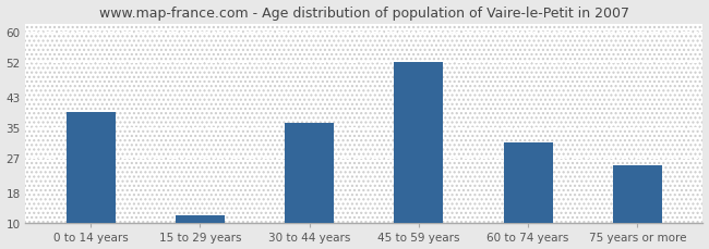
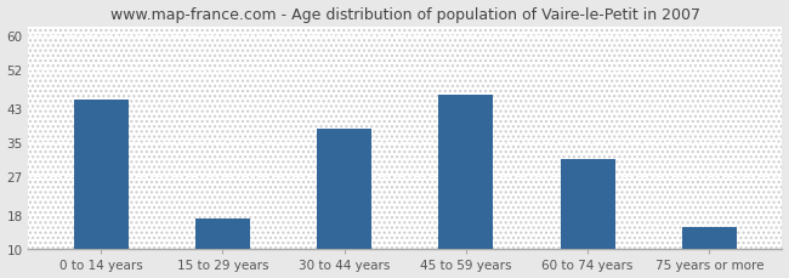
0 to 14 years: 39 -> 45
15 to 29 years: 12 -> 17
30 to 44 years: 36 -> 38
45 to 59 years: 52 -> 46
75 years or more: 25 -> 15
